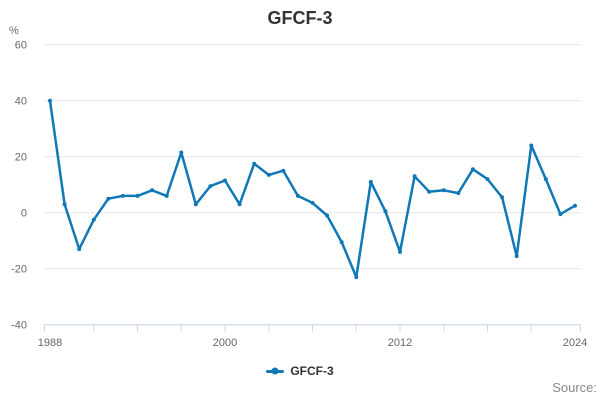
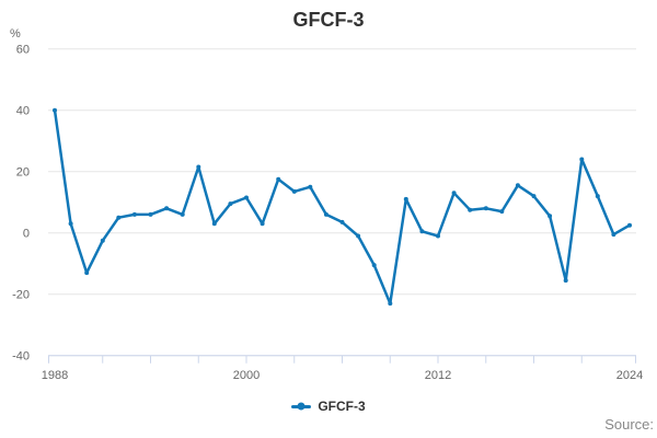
2012: -14 -> -1
